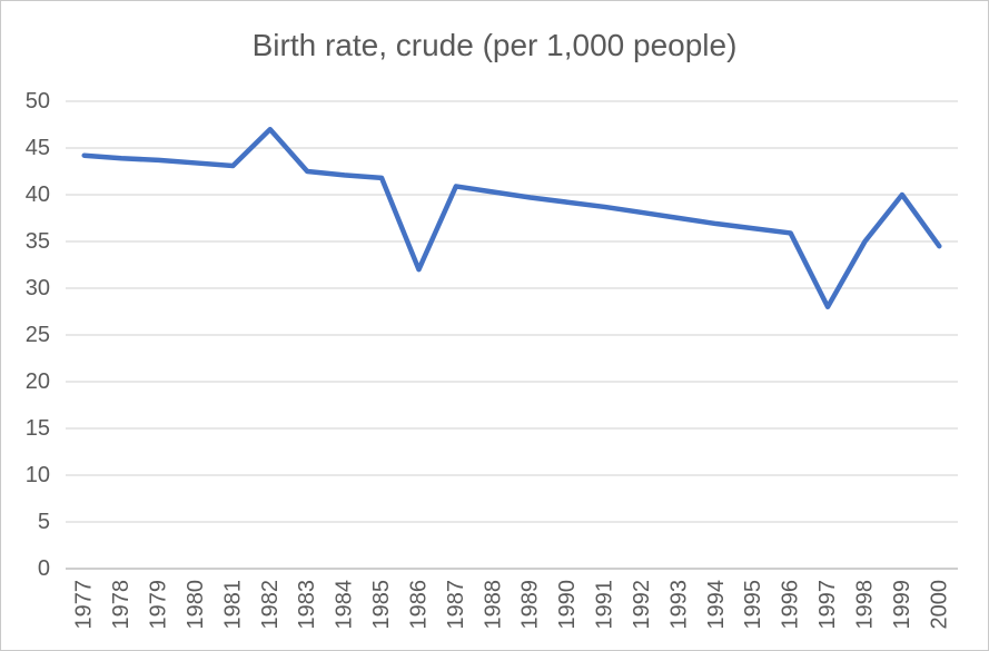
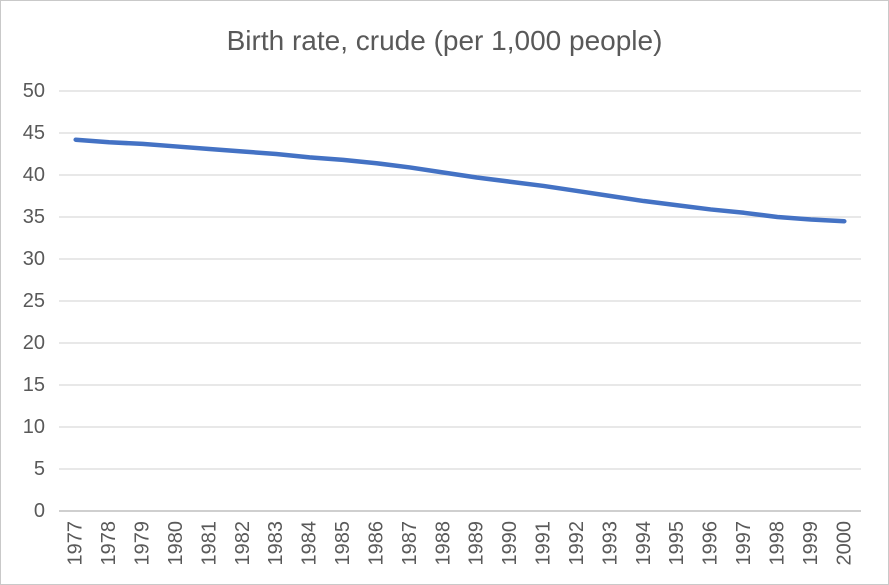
1982: 47 -> 43
1986: 32 -> 41
1997: 28 -> 36
1999: 40 -> 35
